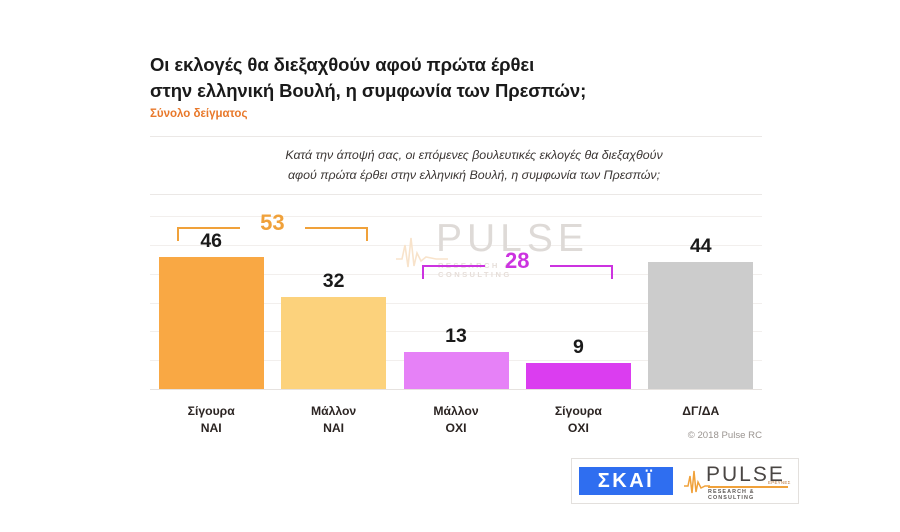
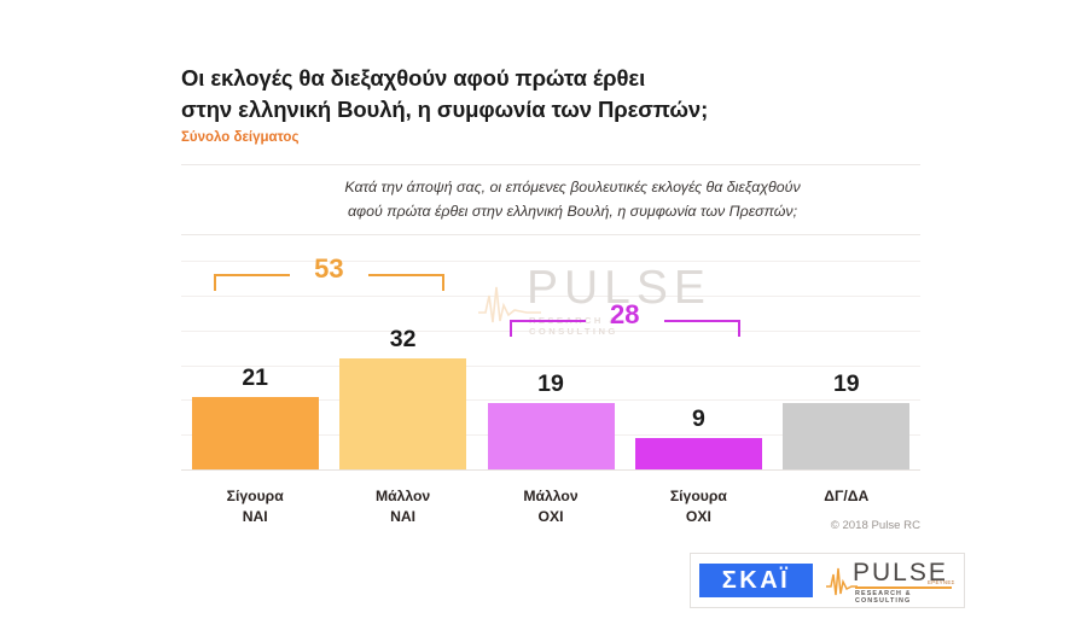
Σίγουρα ΝΑΙ: 46 -> 21
Μάλλον ΟΧΙ: 13 -> 19
ΔΓ/ΔΑ: 44 -> 19
